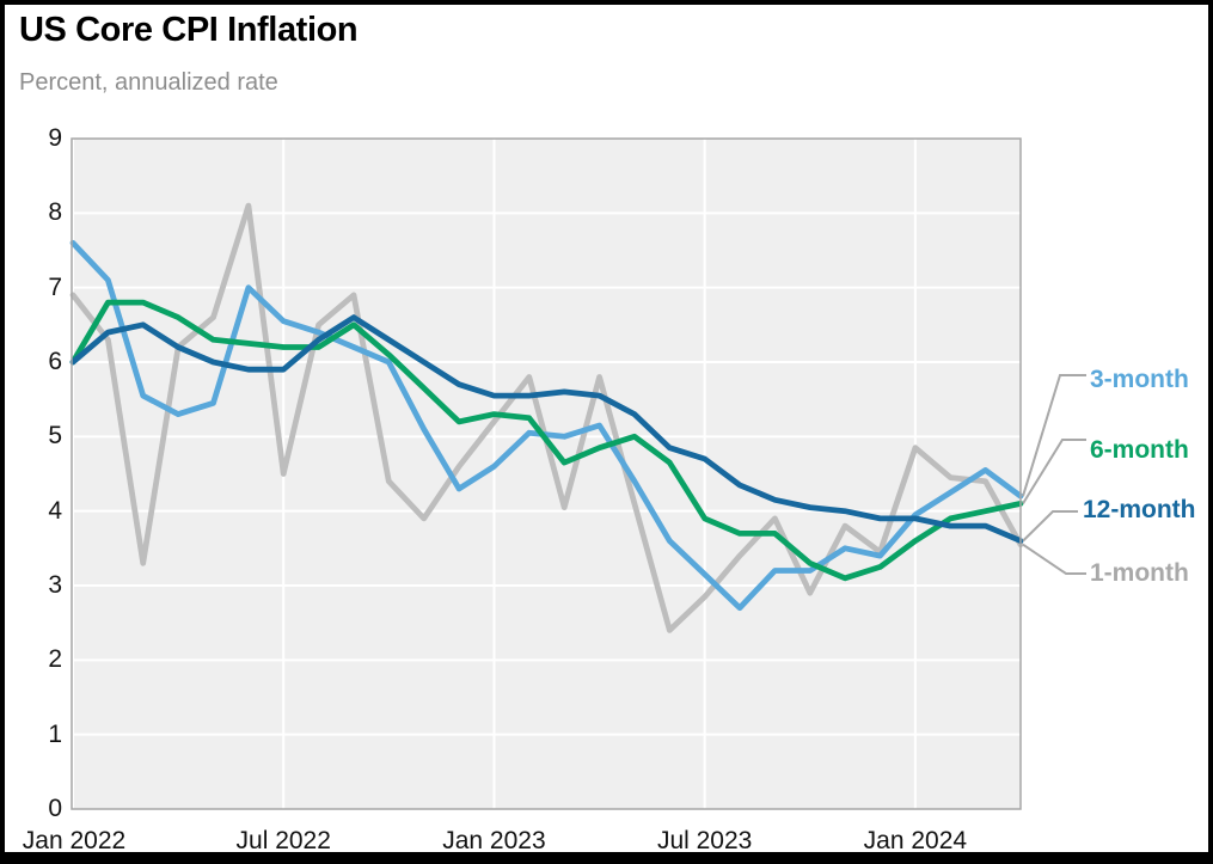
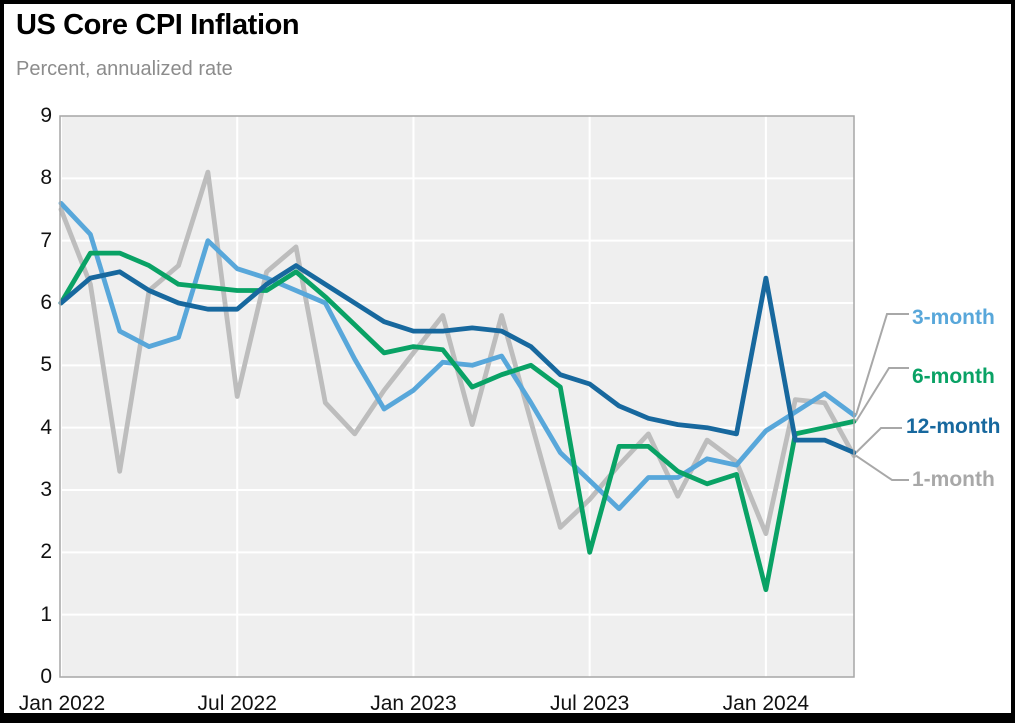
1-month/Jan 2022: 6.9 -> 7.5
6-month/Jul 2023: 3.9 -> 2.0
1-month/Jan 2024: 4.8 -> 2.3
6-month/Jan 2024: 3.6 -> 1.4
12-month/Jan 2024: 3.9 -> 6.4
